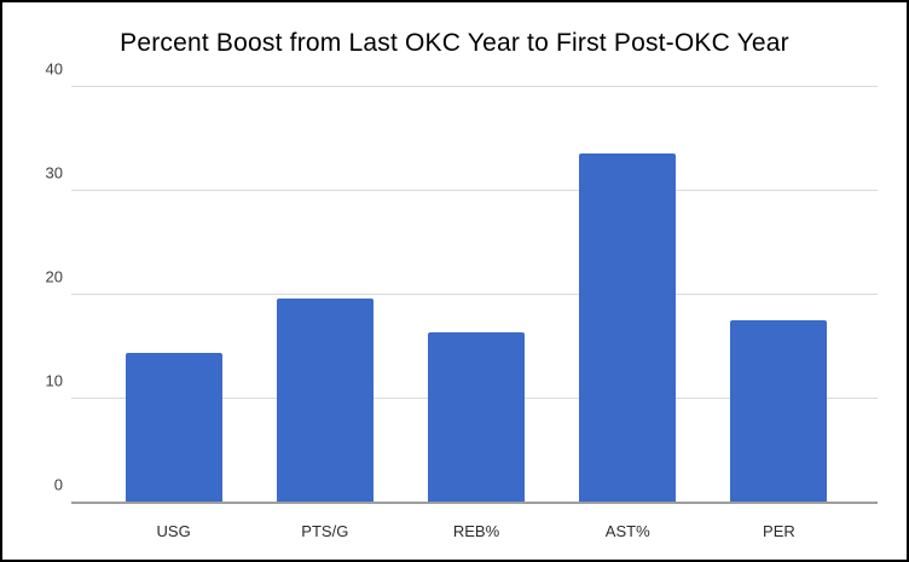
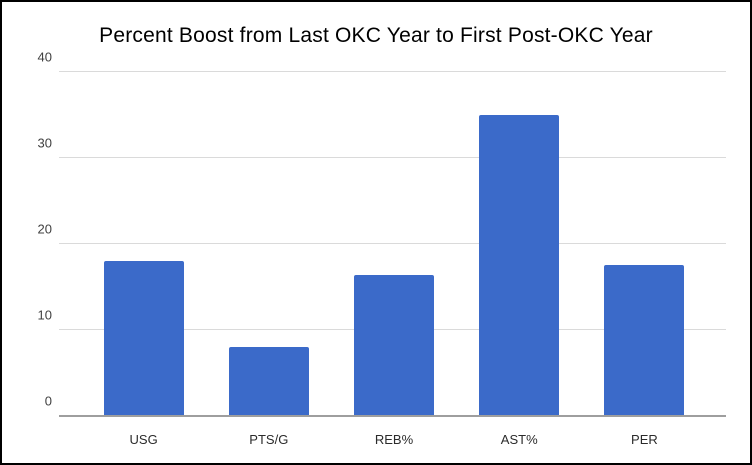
USG: 14 -> 18
PTS/G: 20 -> 8
AST%: 34 -> 35
